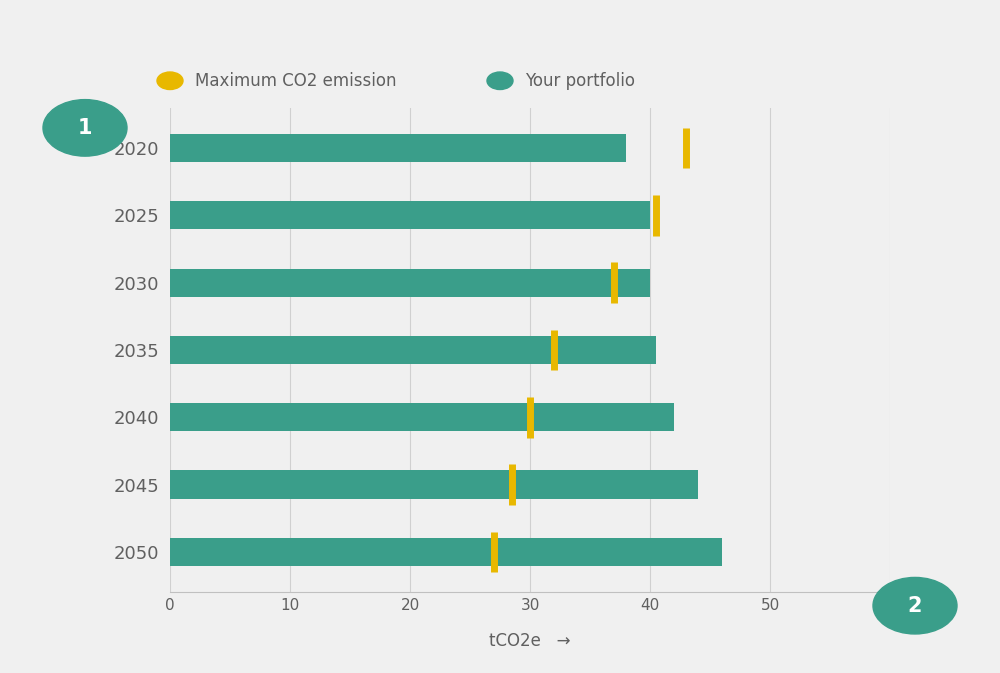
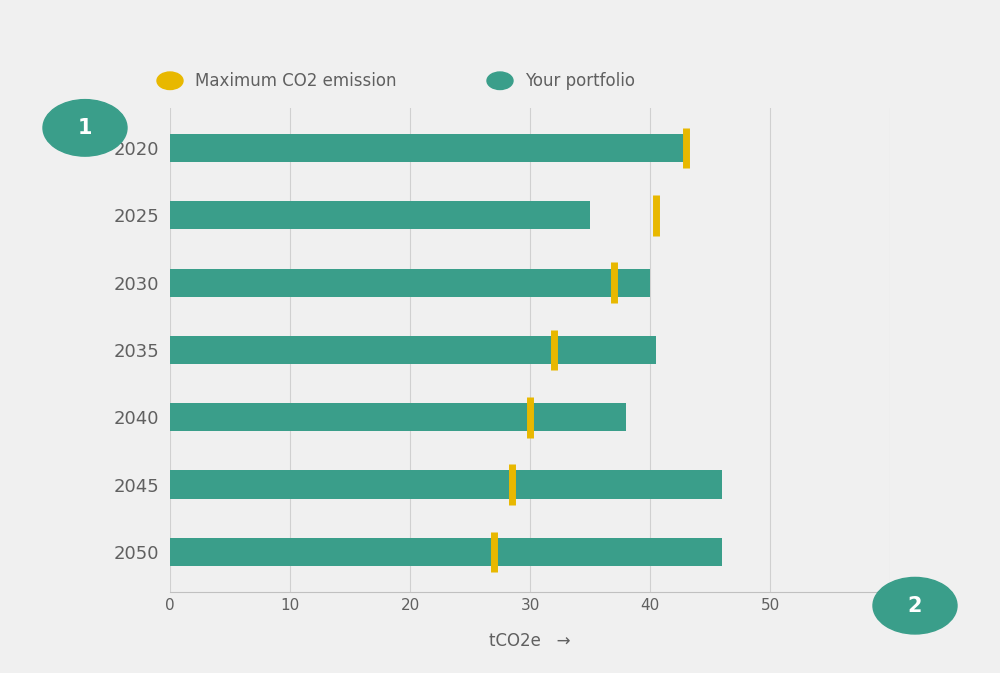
2020: 38.0 -> 43.0
2025: 40.0 -> 35.0
2040: 42.0 -> 38.0
2045: 44.0 -> 46.0
